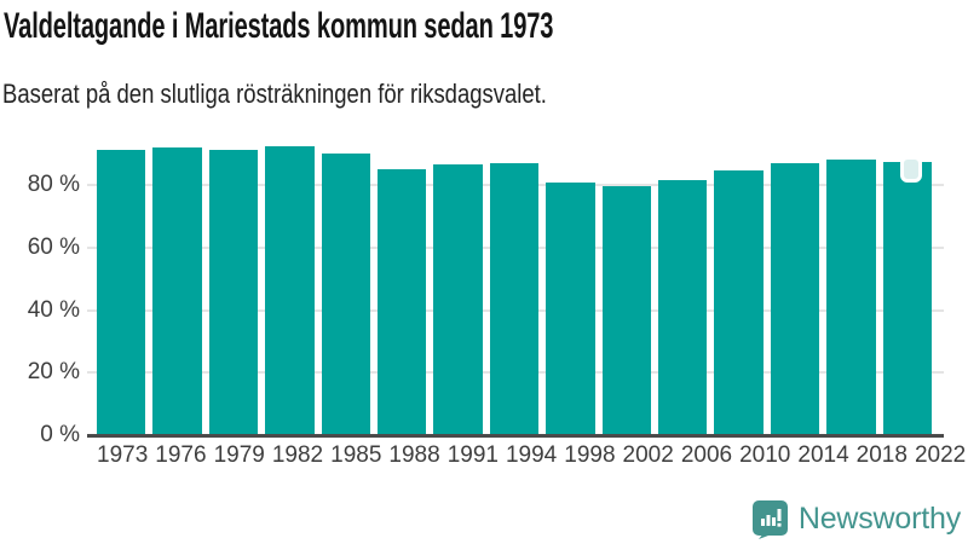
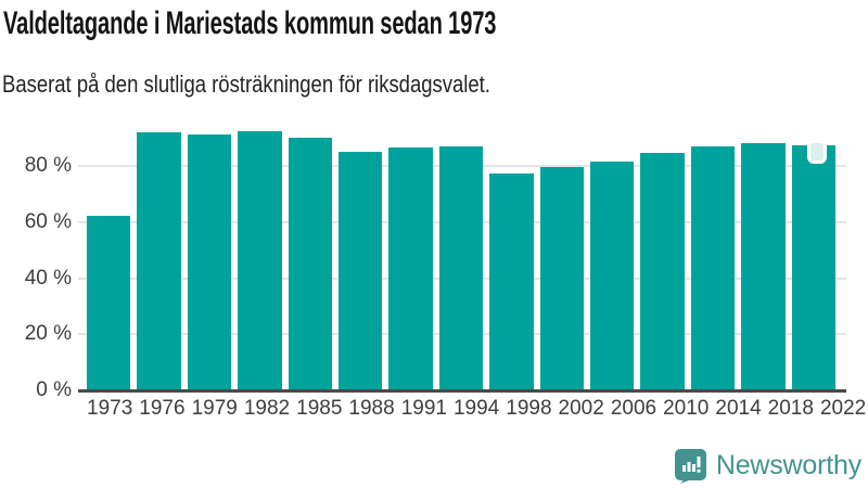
1973: 91% -> 62%
1998: 81% -> 77%
